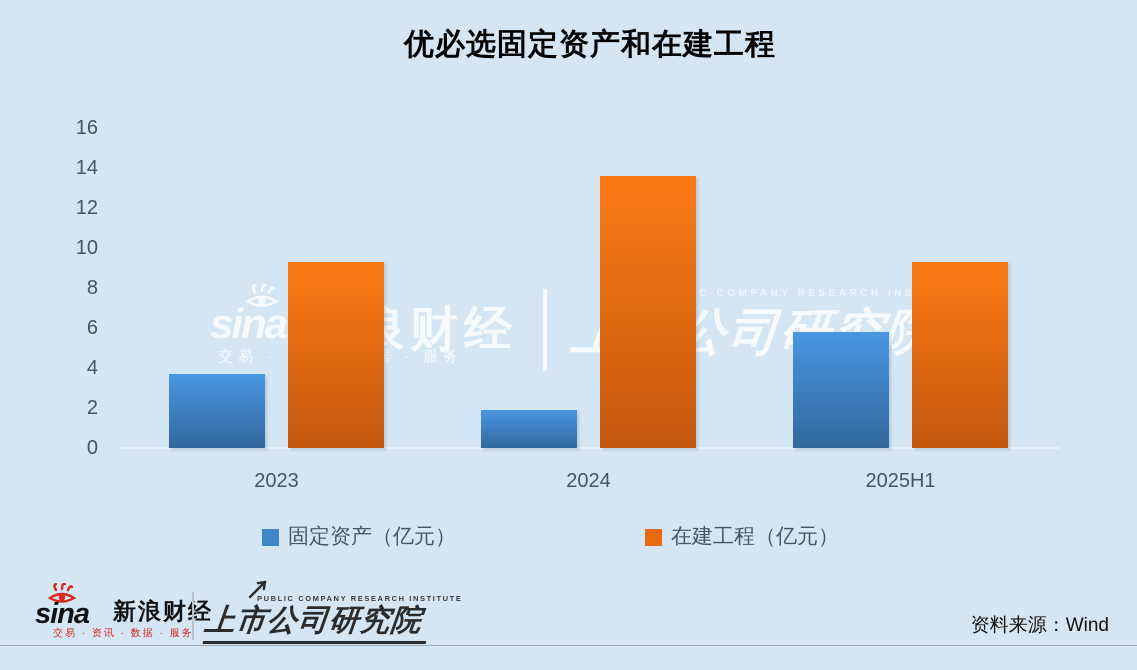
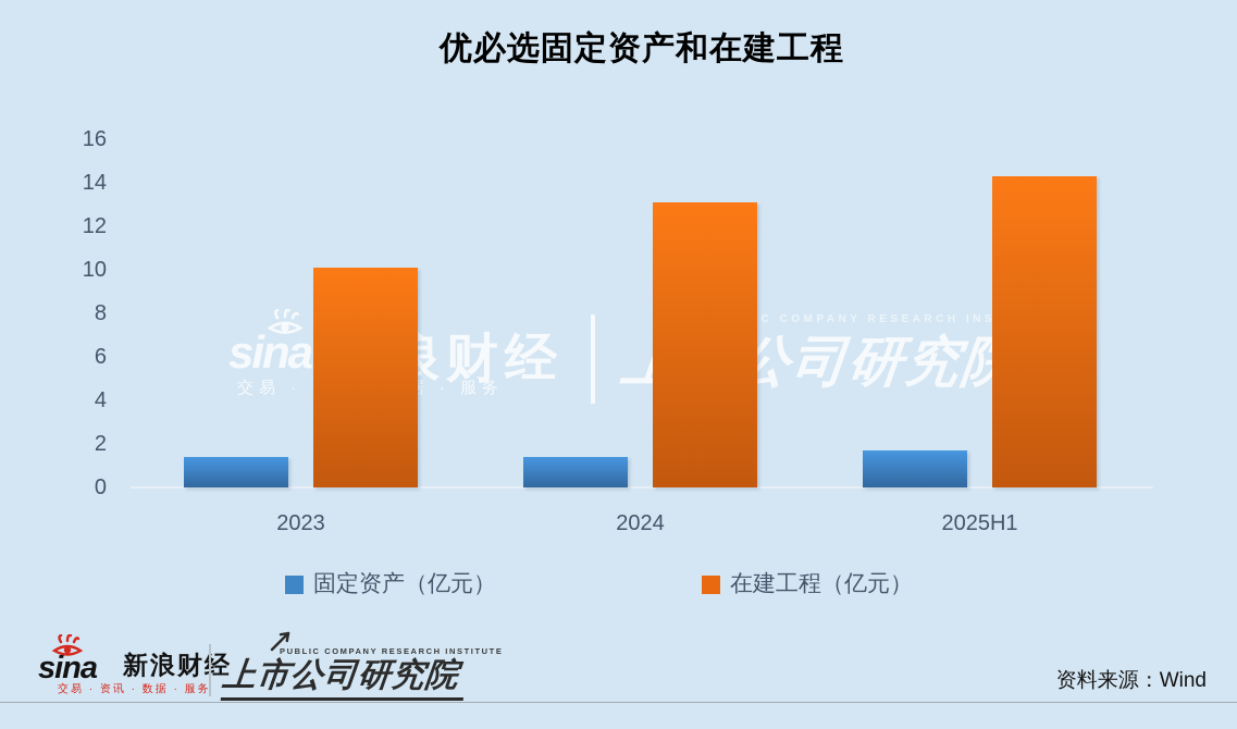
固定资产（亿元）/2023: 3.7 -> 1.4
在建工程（亿元）/2023: 9.3 -> 10.1
固定资产（亿元）/2024: 1.9 -> 1.4
在建工程（亿元）/2024: 13.6 -> 13.1
固定资产（亿元）/2025H1: 5.8 -> 1.7
在建工程（亿元）/2025H1: 9.3 -> 14.3
